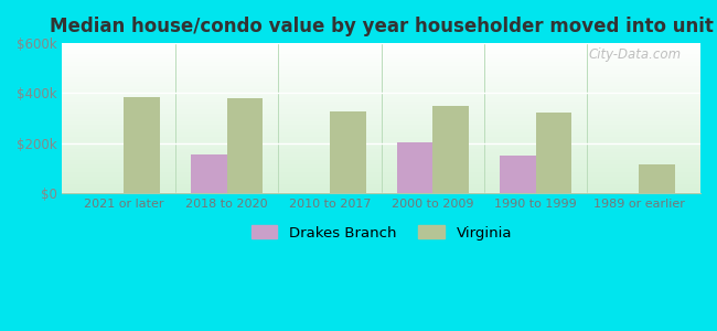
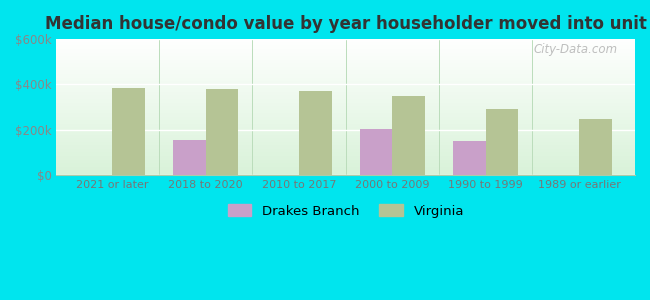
Virginia/2010 to 2017: $325k -> $370k
Virginia/1990 to 1999: $320k -> $293k
Virginia/1989 or earlier: $115k -> $245k
